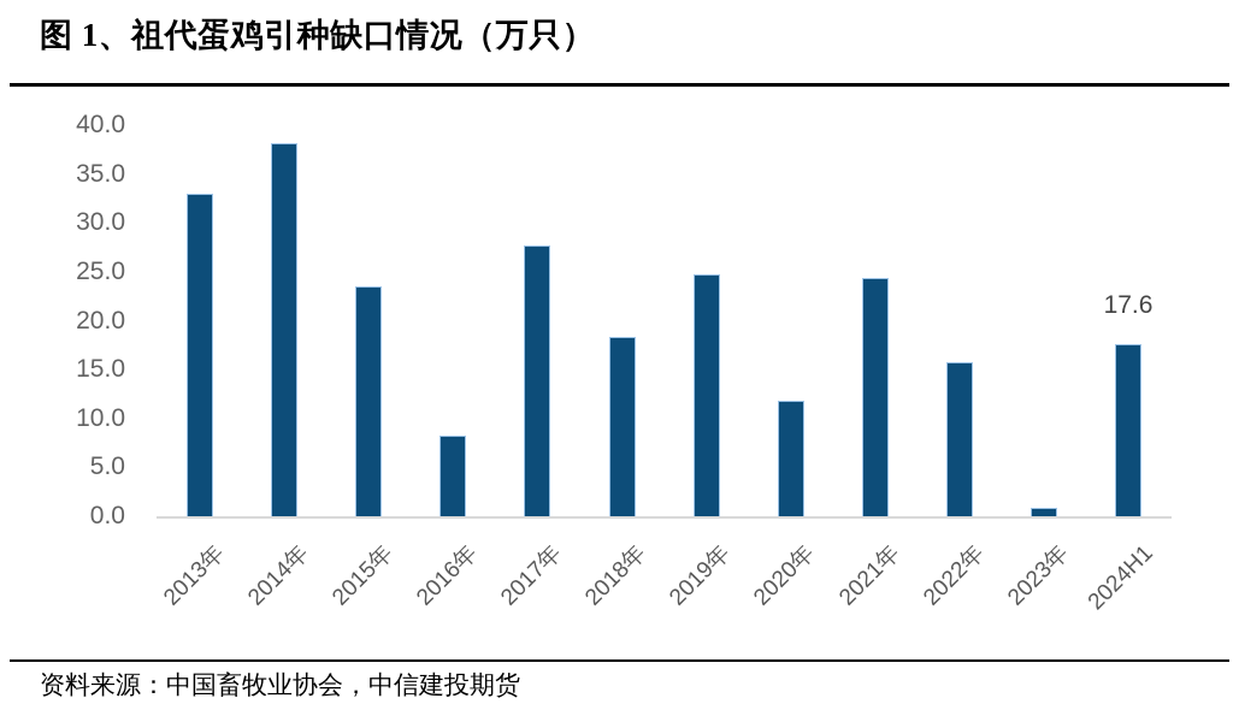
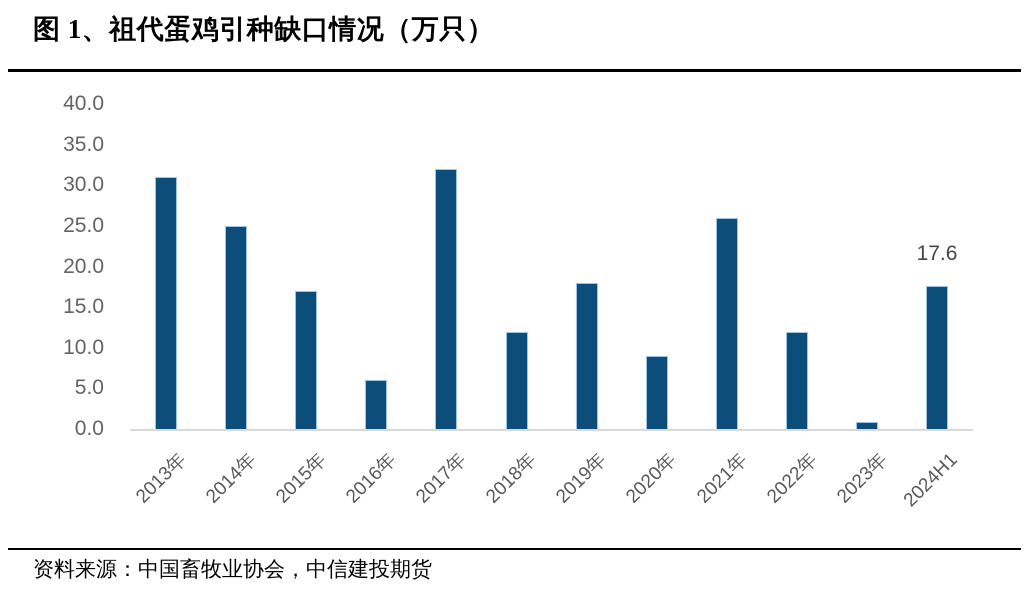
2013年: 33 -> 31
2014年: 38 -> 25
2015年: 24 -> 17
2016年: 8 -> 6
2017年: 28 -> 32
2018年: 18 -> 12
2019年: 25 -> 18
2020年: 12 -> 9
2021年: 24 -> 26
2022年: 16 -> 12
